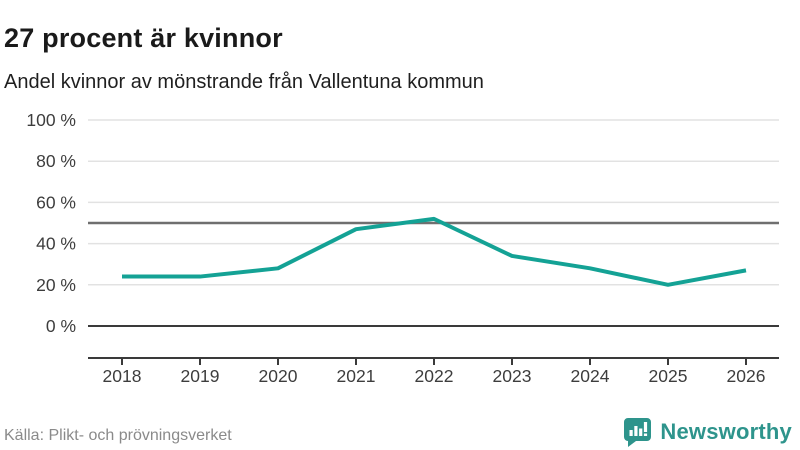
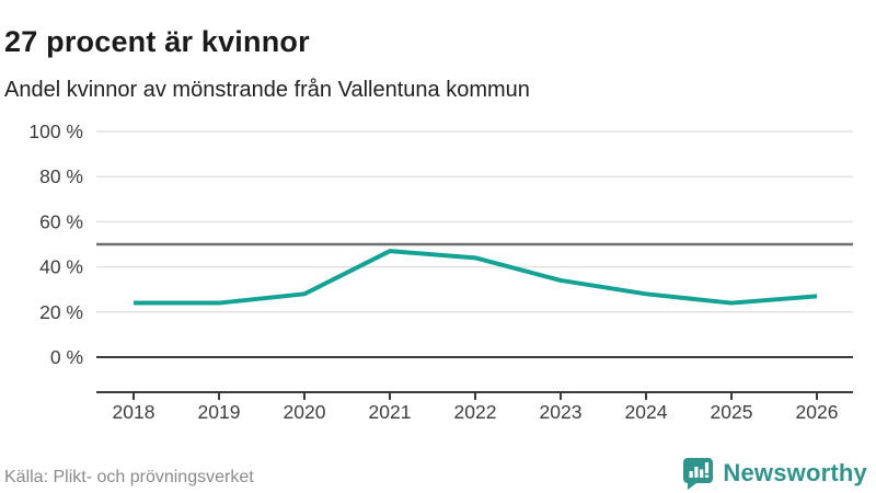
2022: 52% -> 44%
2025: 20% -> 24%
